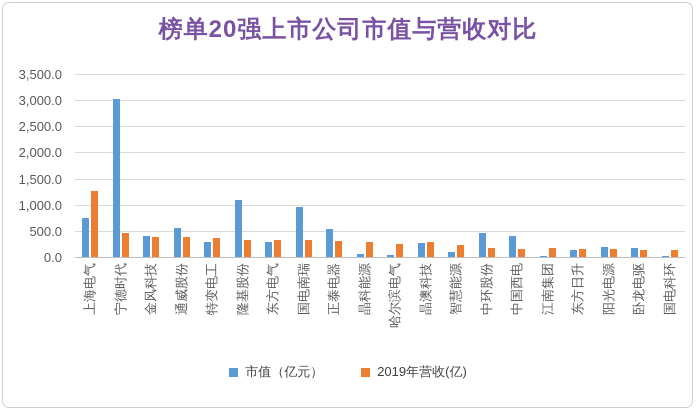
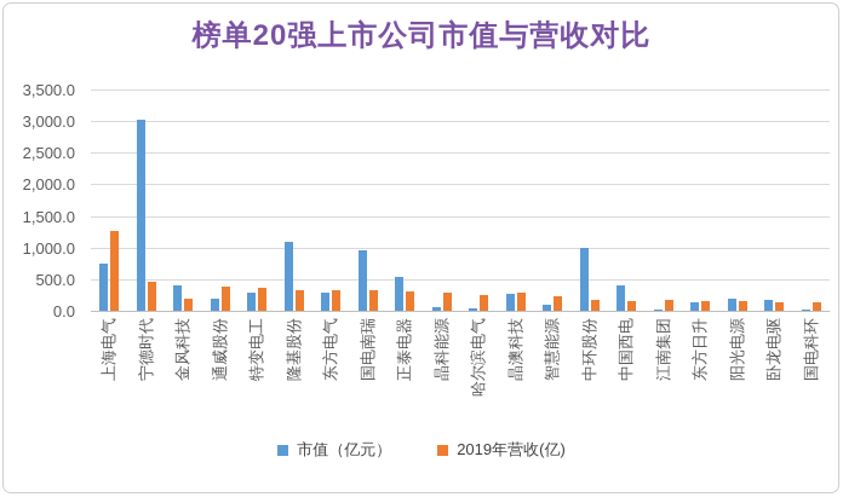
2019年营收(亿)/金风科技: 400 -> 200
市值（亿元）/通威股份: 600 -> 200
市值（亿元）/中环股份: 500 -> 1000
